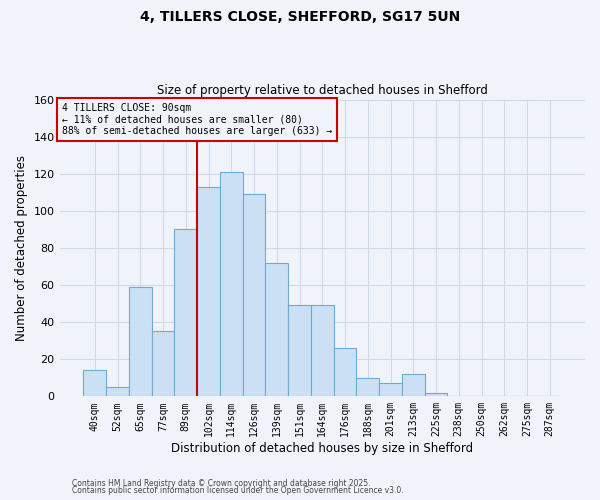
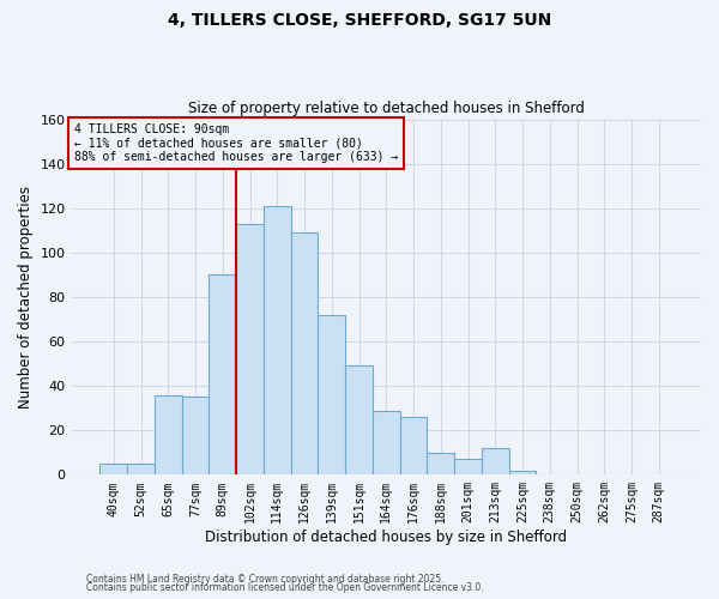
40sqm: 14 -> 5
65sqm: 59 -> 36
164sqm: 49 -> 29
